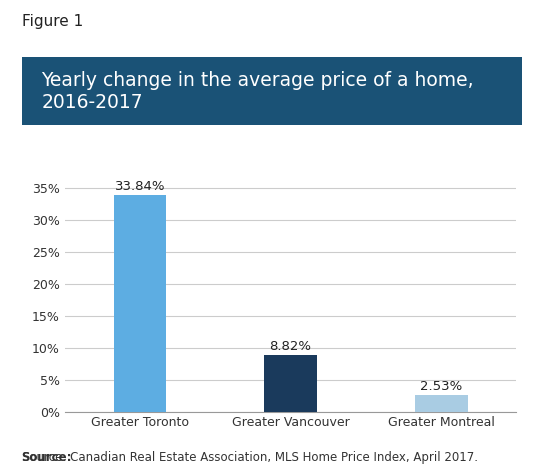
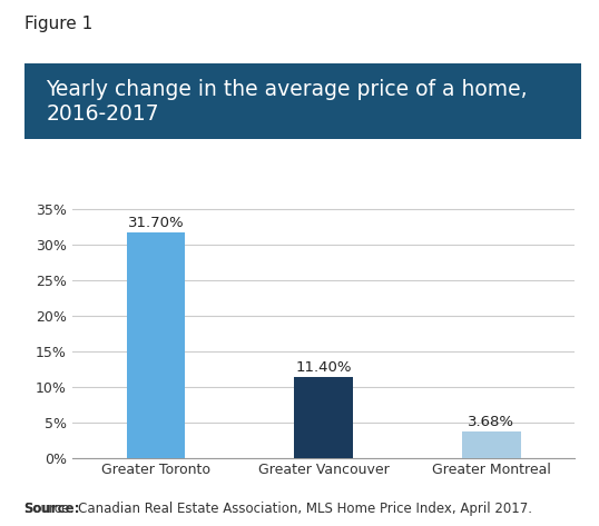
Greater Toronto: 33.84% -> 31.70%
Greater Vancouver: 8.82% -> 11.40%
Greater Montreal: 2.53% -> 3.68%
